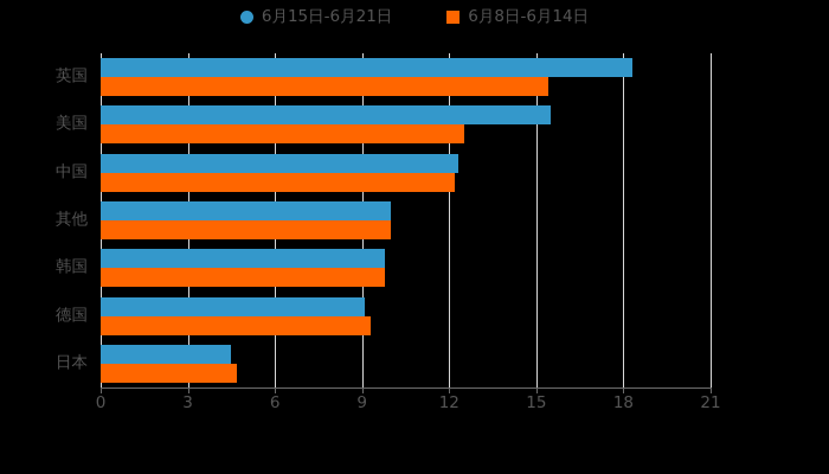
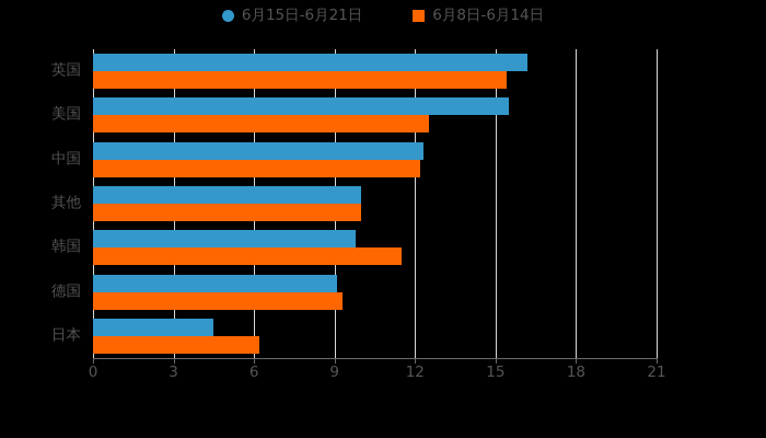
6月15日-6月21日/英国: 18.3 -> 16.2
6月8日-6月14日/韩国: 9.8 -> 11.5
6月8日-6月14日/日本: 4.7 -> 6.2
